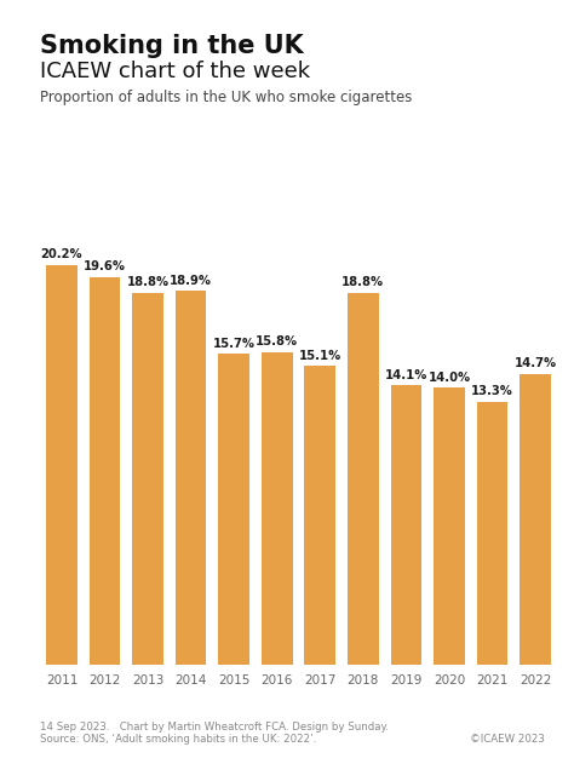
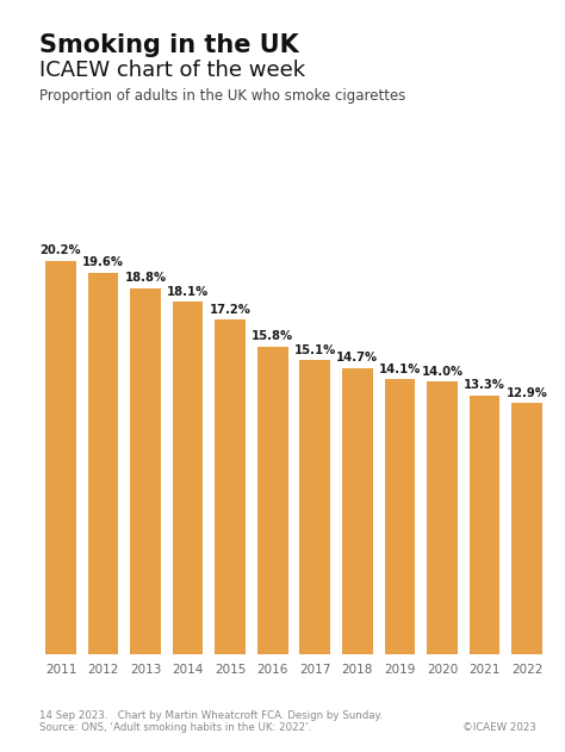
2014: 18.9% -> 18.1%
2015: 15.7% -> 17.2%
2018: 18.8% -> 14.7%
2022: 14.7% -> 12.9%
